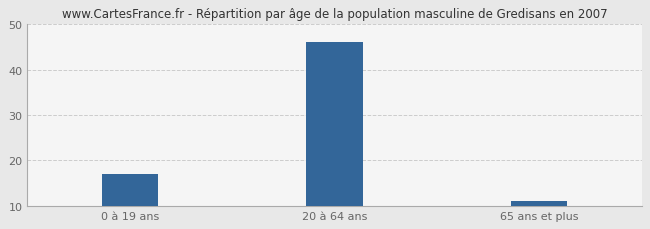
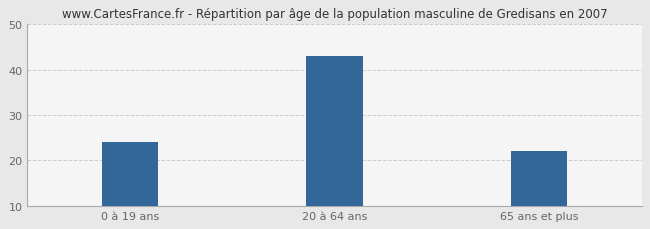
0 à 19 ans: 17 -> 24
20 à 64 ans: 46 -> 43
65 ans et plus: 11 -> 22
